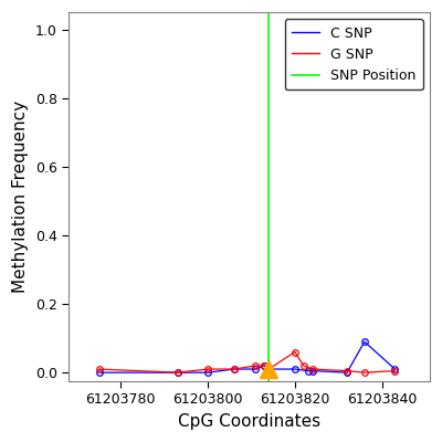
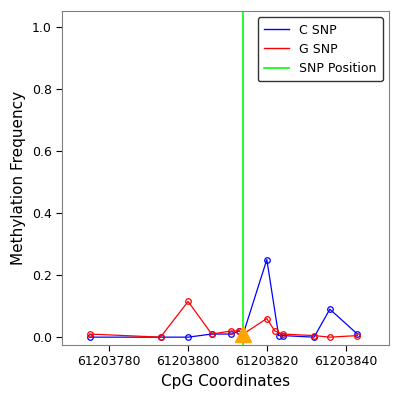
G SNP/61203800: 0.010 -> 0.115
C SNP/61203820: 0.010 -> 0.250
